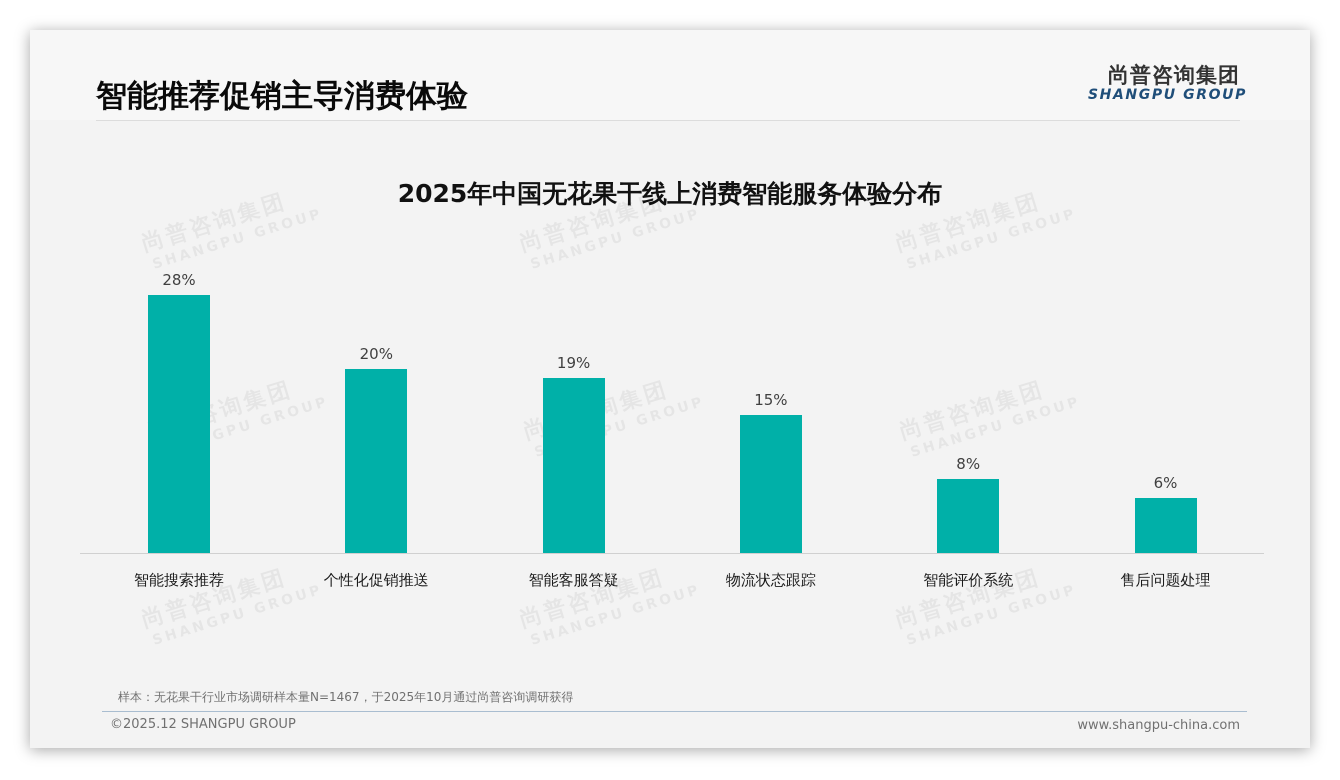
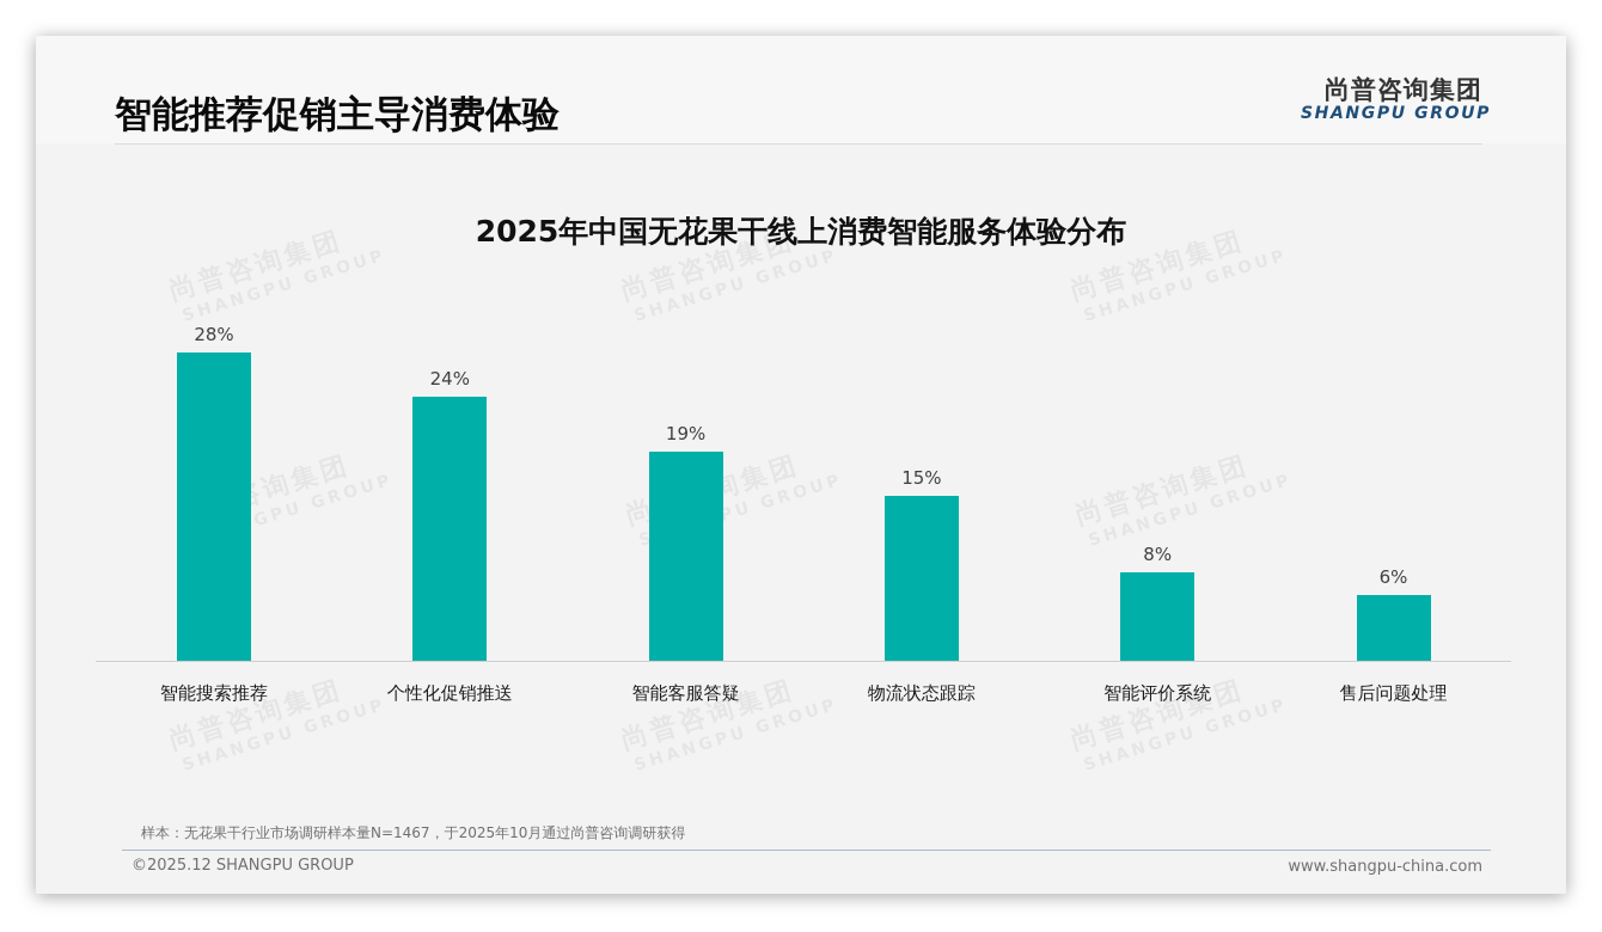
个性化促销推送: 20% -> 24%
